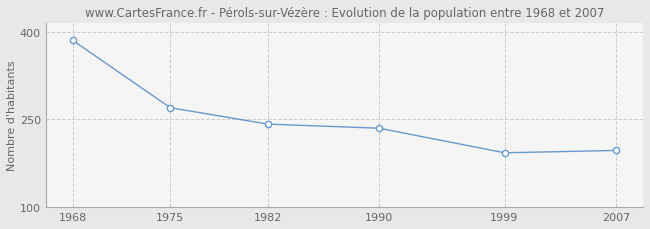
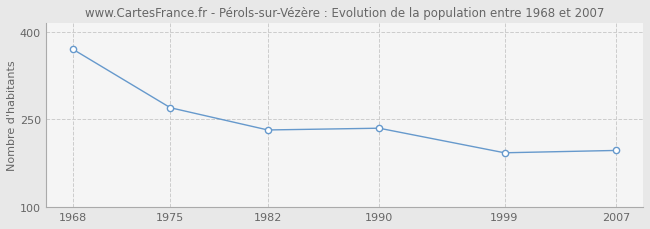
1968: 385 -> 370
1982: 242 -> 232
